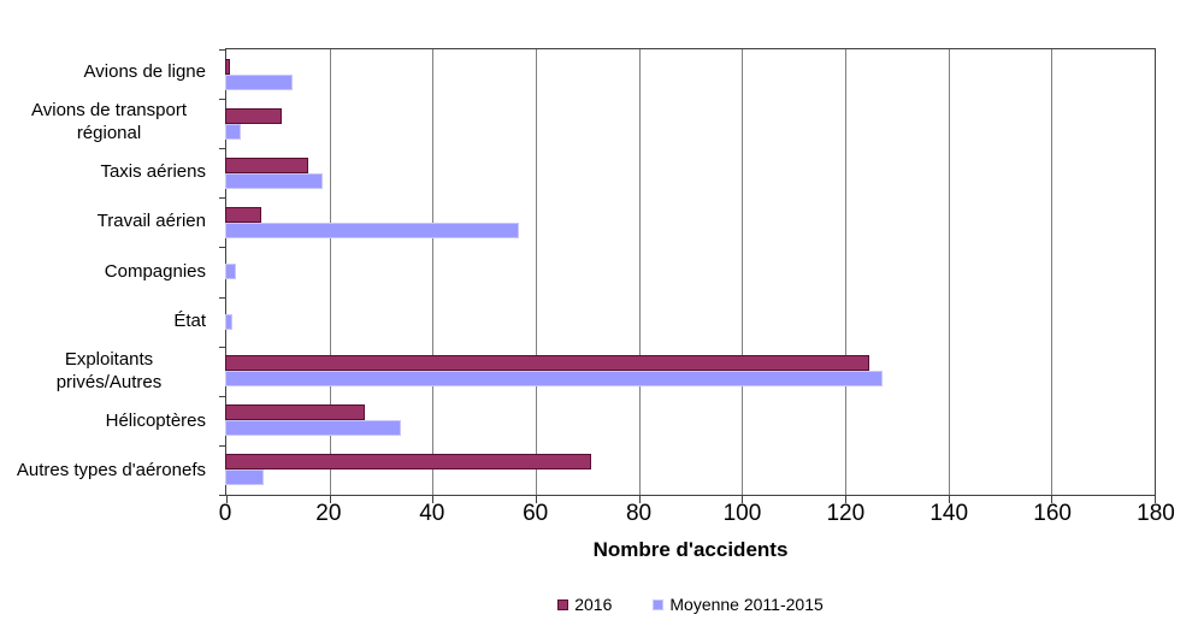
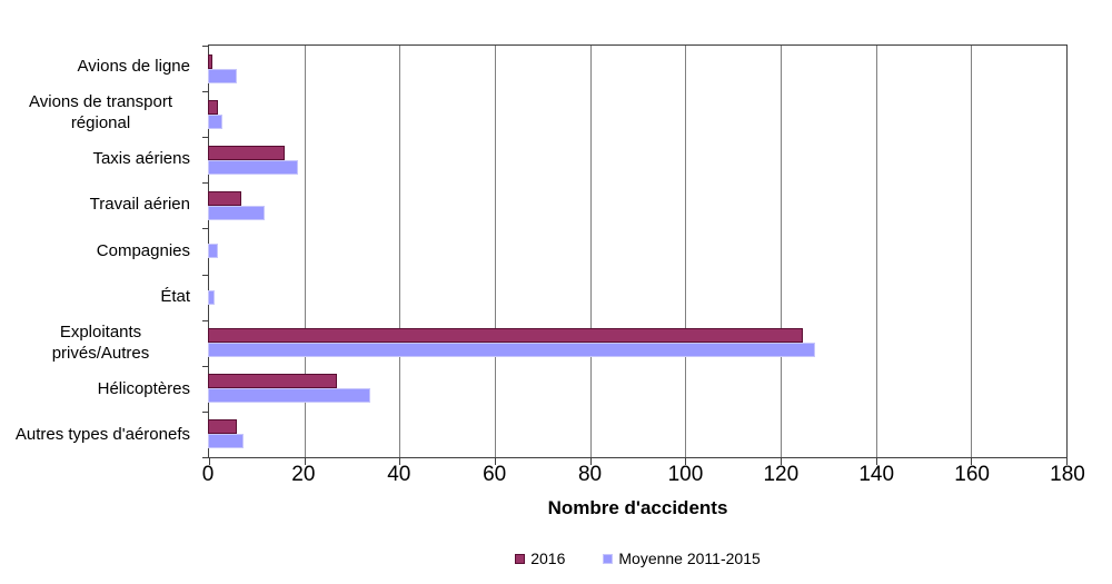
Moyenne 2011-2015/Avions de ligne: 13 -> 6
2016/Avions de transport régional: 11 -> 2
Moyenne 2011-2015/Travail aérien: 57 -> 12
2016/Autres types d'aéronefs: 71 -> 6
